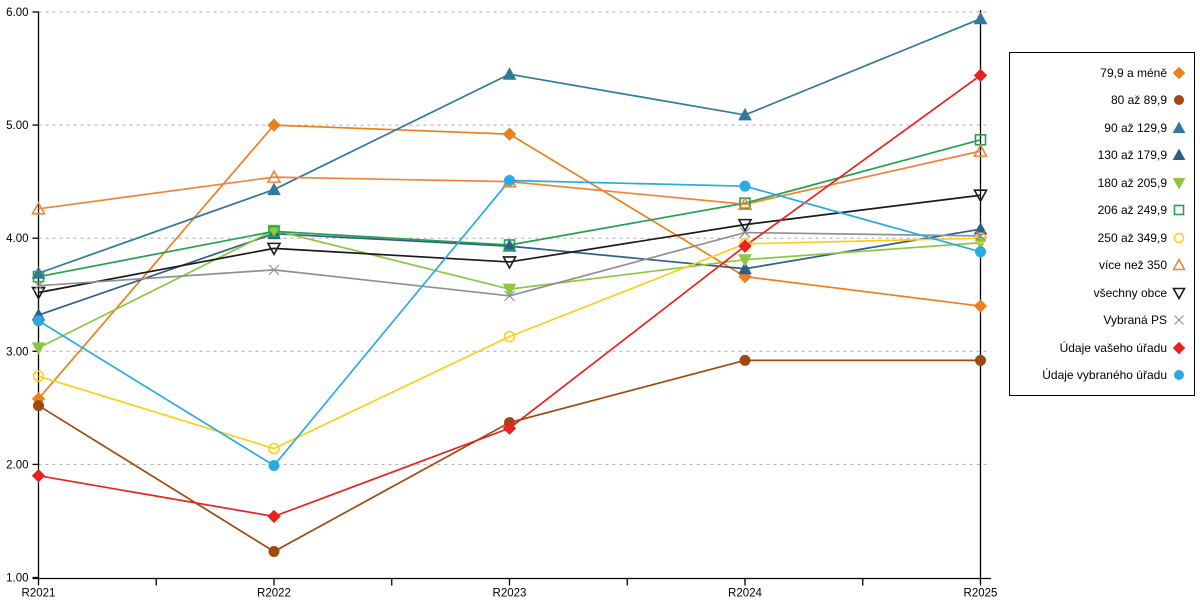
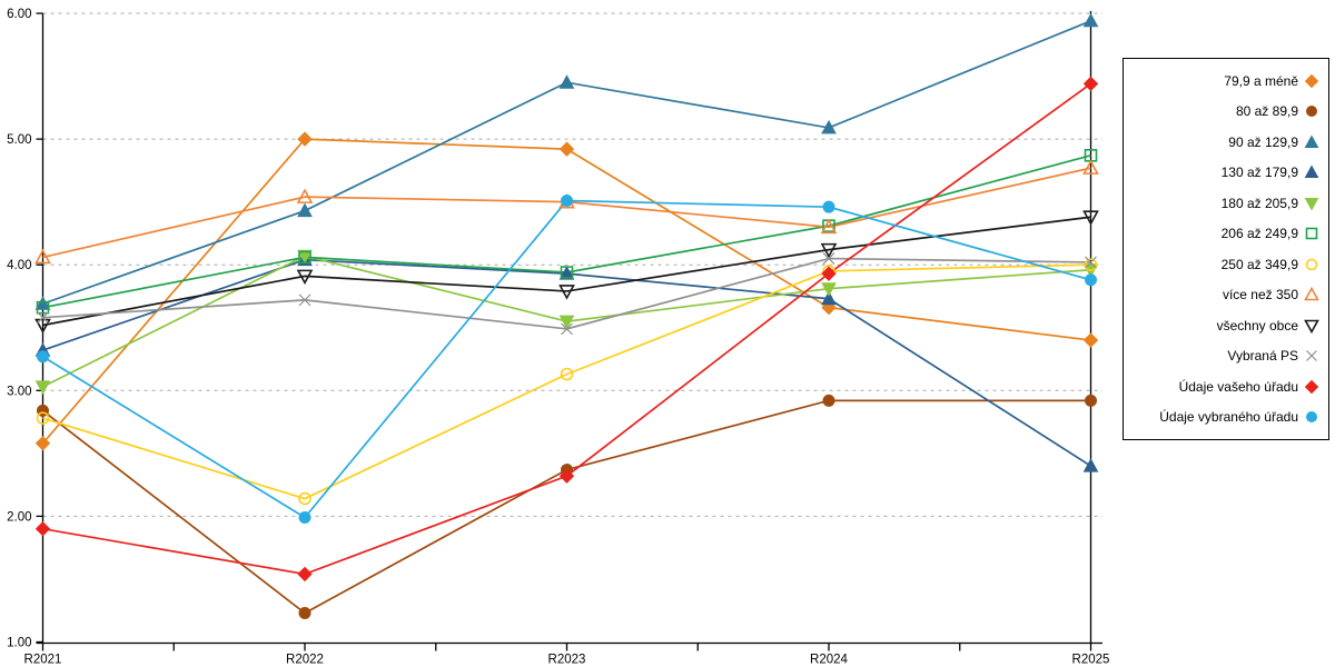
80 až 89,9/R2021: 2.52 -> 2.84
více než 350/R2021: 4.26 -> 4.06
130 až 179,9/R2025: 4.08 -> 2.40
